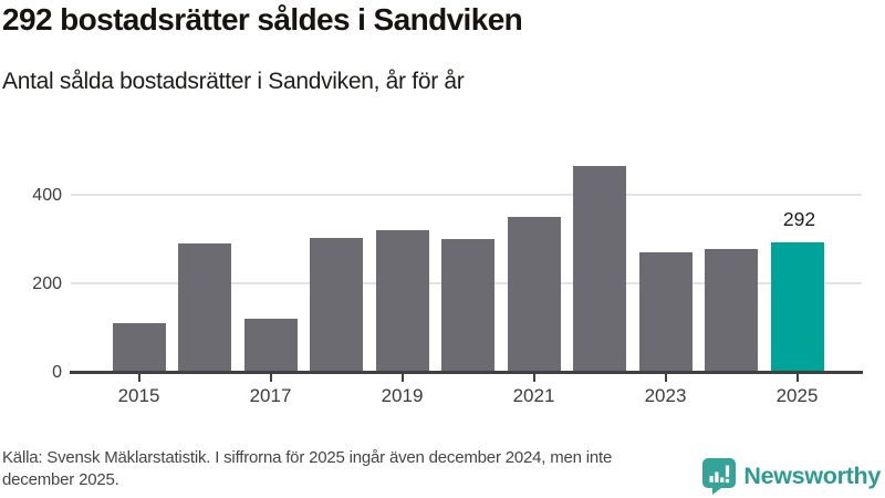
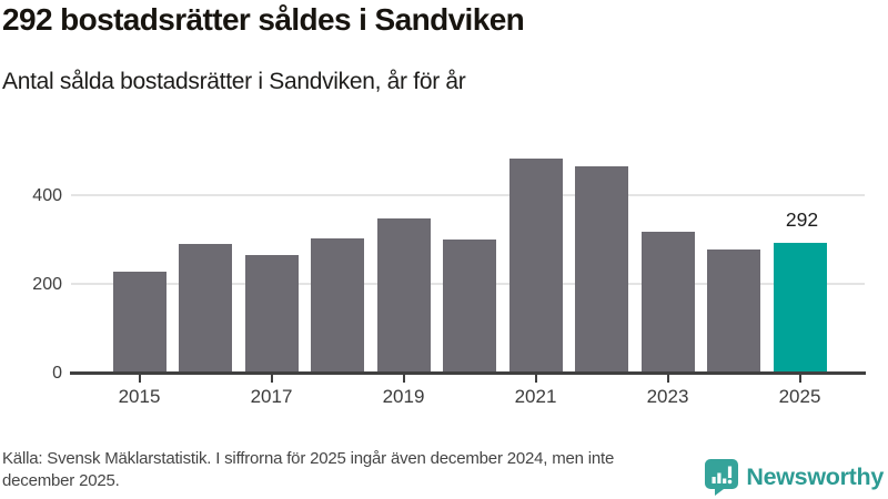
2015: 110 -> 230
2017: 120 -> 260
2019: 320 -> 350
2021: 350 -> 480
2023: 270 -> 320
